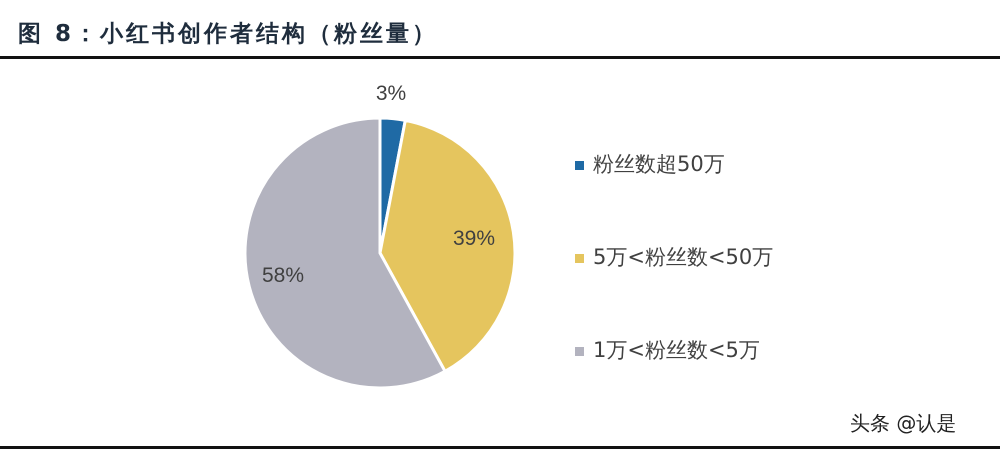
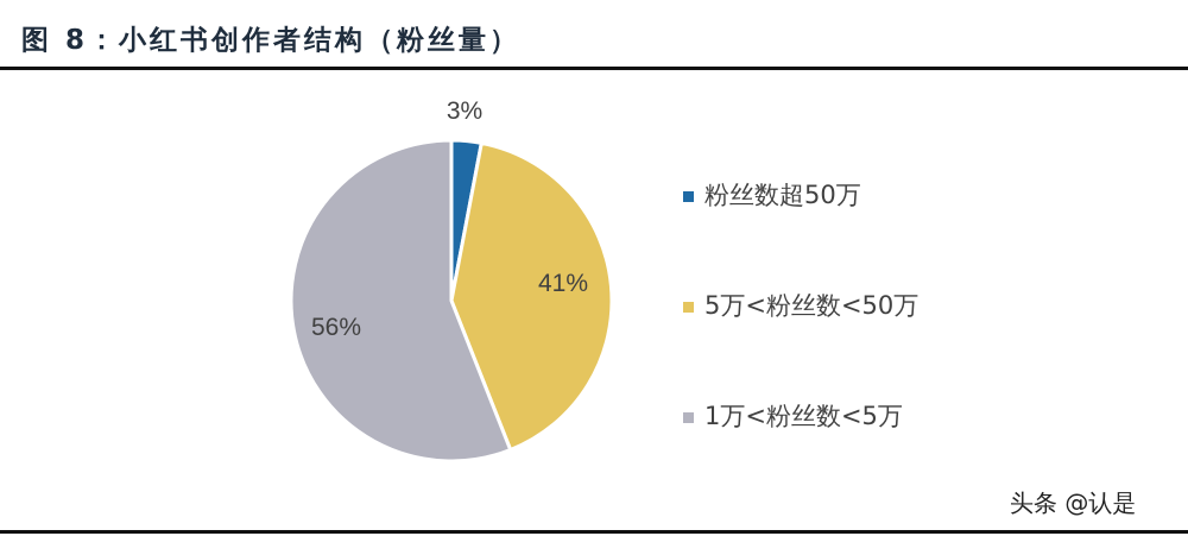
5万<粉丝数<50万: 39% -> 41%
1万<粉丝数<5万: 58% -> 56%
